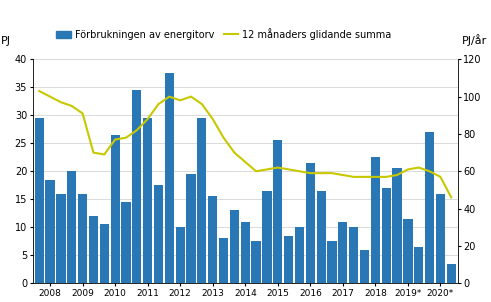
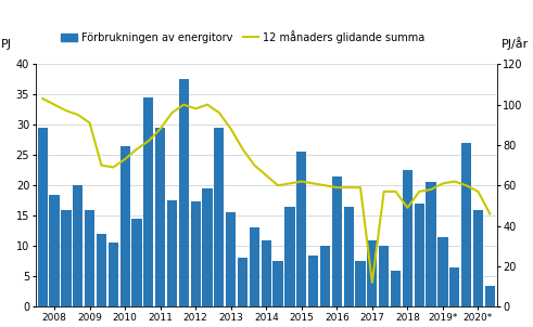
12 månaders glidande summa/2010: 77 -> 73
Förbrukningen av energitorv/2012: 10.0 -> 17.4
12 månaders glidande summa/2017: 58 -> 12
12 månaders glidande summa/2018: 57 -> 49
